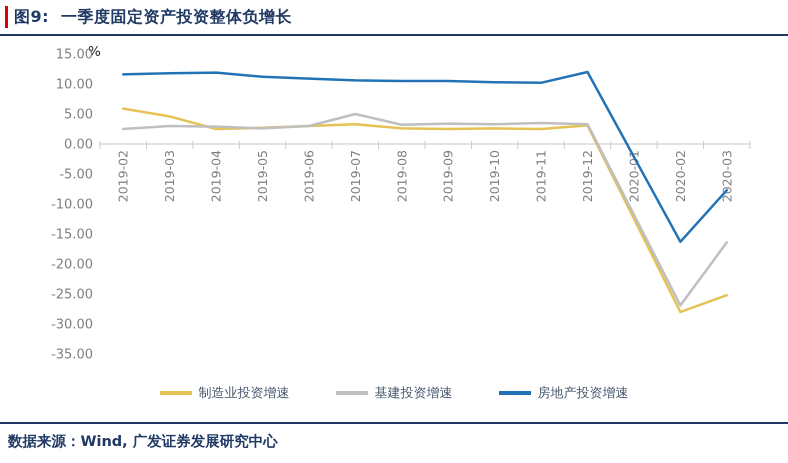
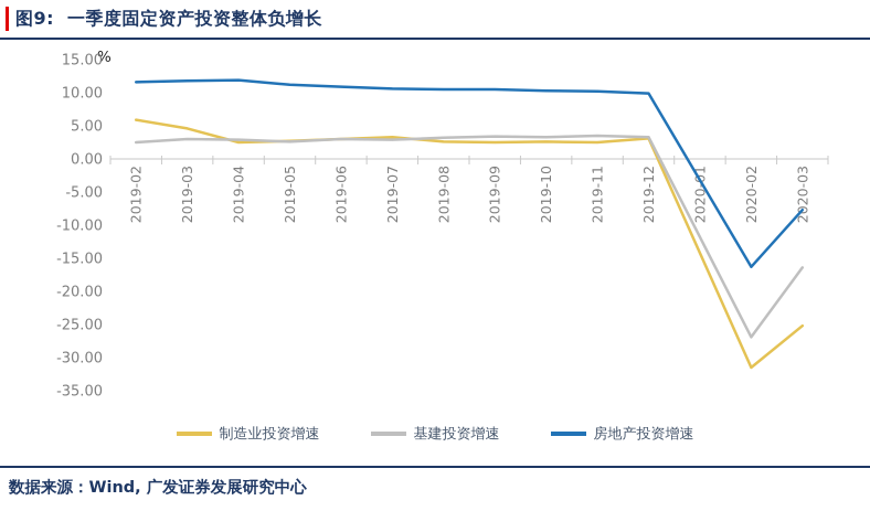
基建投资增速/2019-07: 5 -> 3
房地产投资增速/2019-12: 12 -> 10
制造业投资增速/2020-02: -28 -> -32
